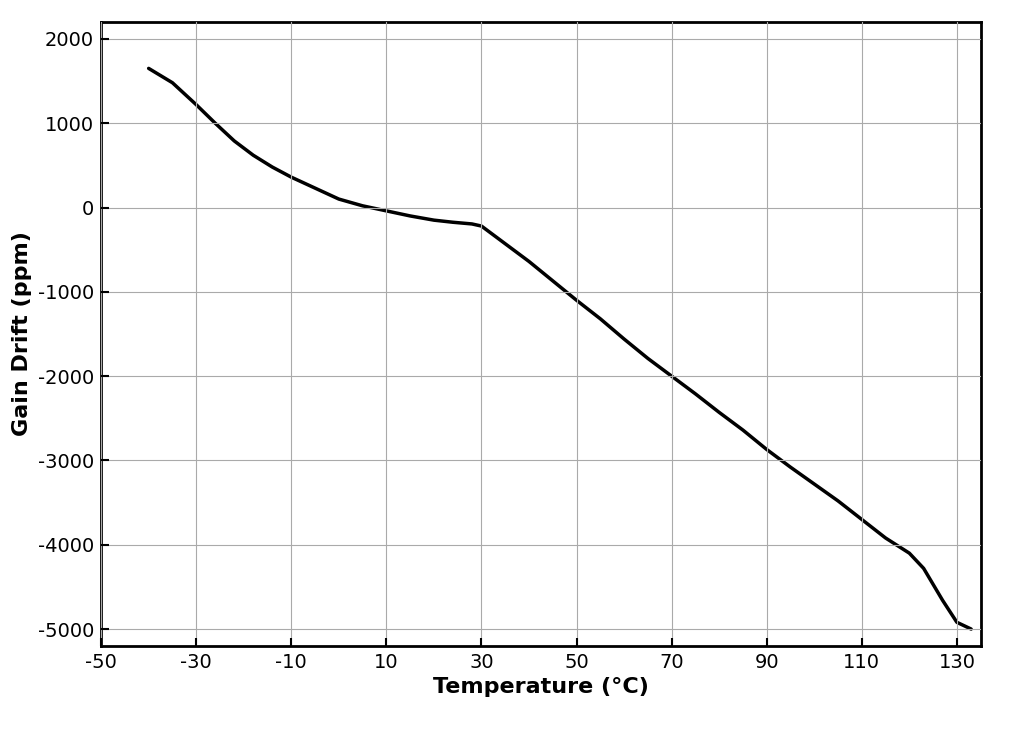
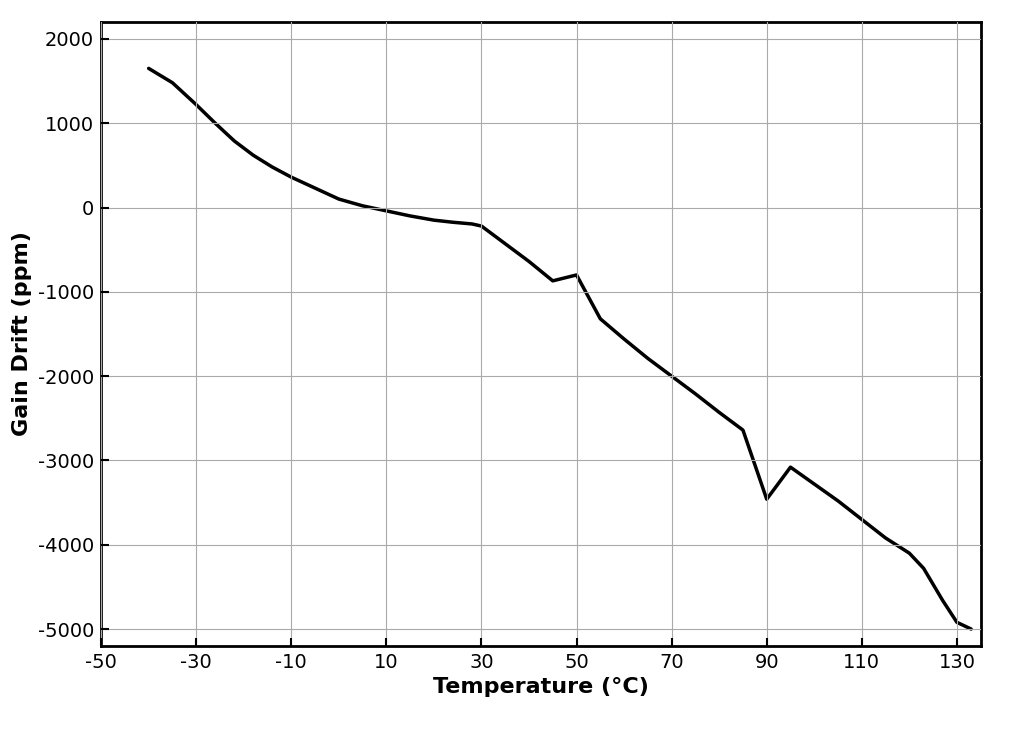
50: -1100 -> -800
90: -2870 -> -3460
